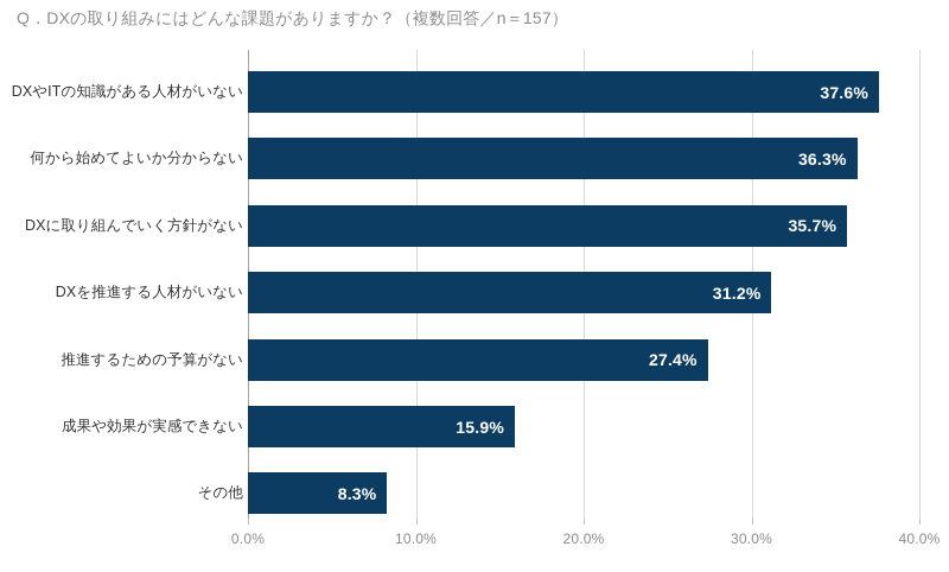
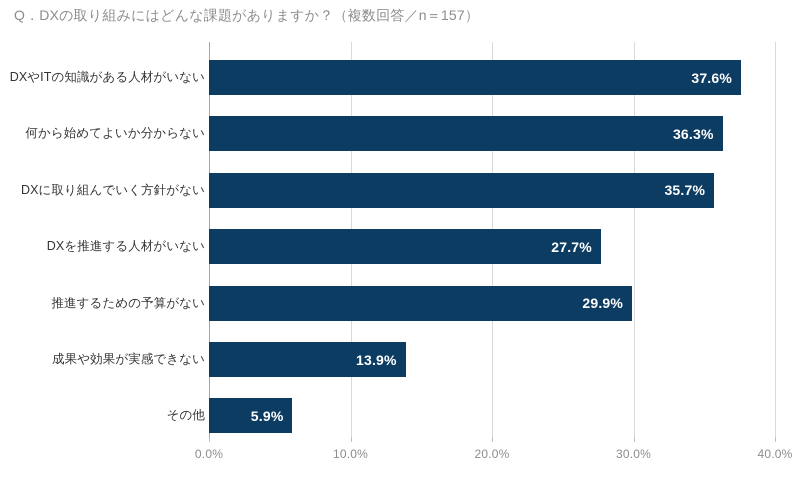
DXを推進する人材がいない: 31.2% -> 27.7%
推進するための予算がない: 27.4% -> 29.9%
成果や効果が実感できない: 15.9% -> 13.9%
その他: 8.3% -> 5.9%
